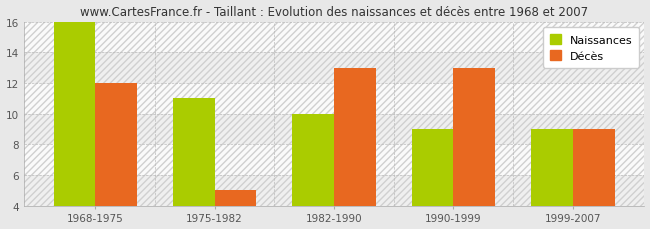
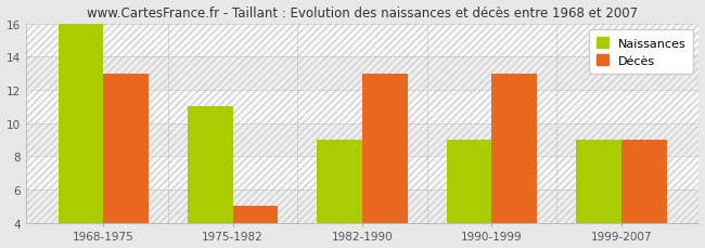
Décès/1968-1975: 12 -> 13
Naissances/1982-1990: 10 -> 9
